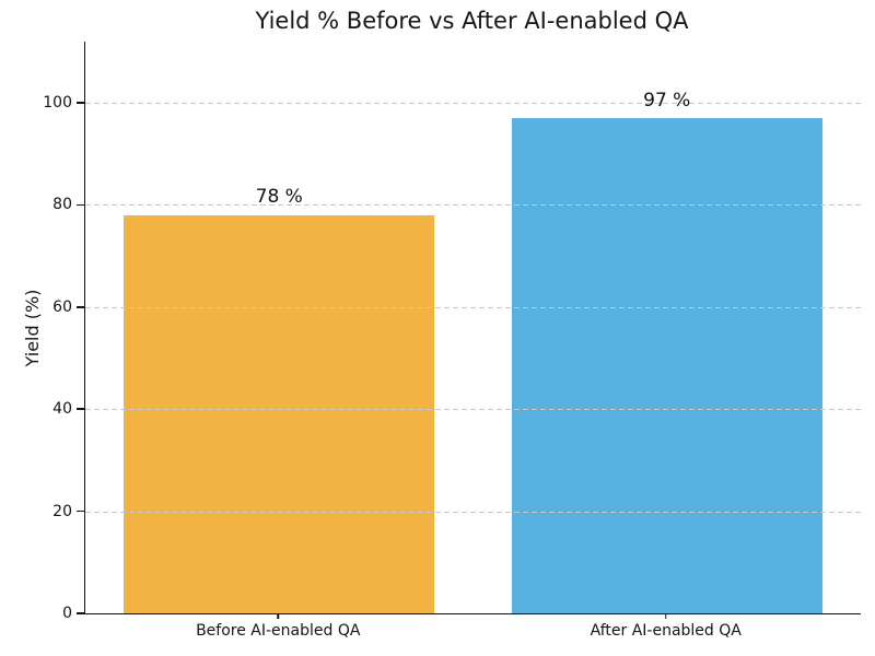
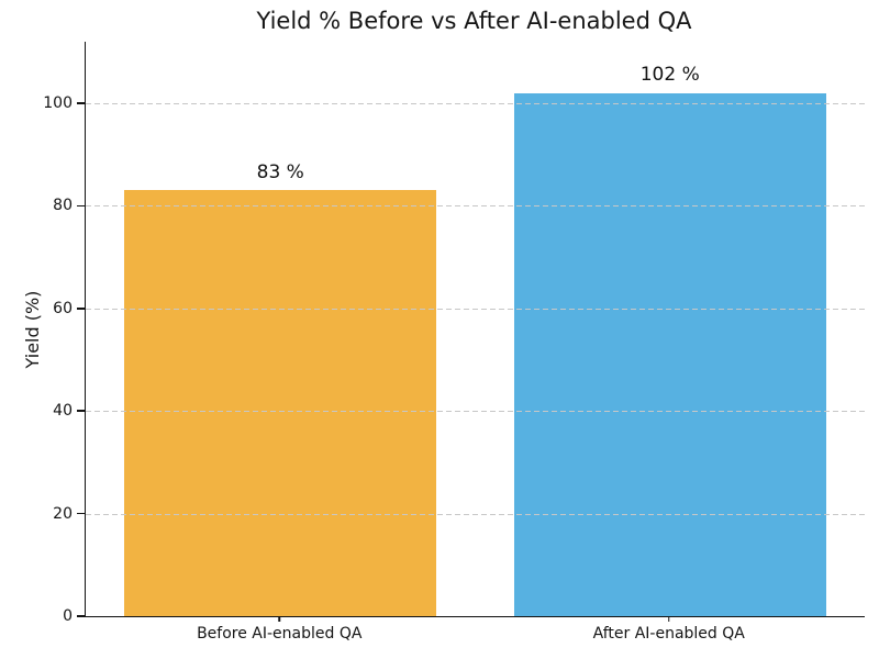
Before AI-enabled QA: 78 -> 83
After AI-enabled QA: 97 -> 102
